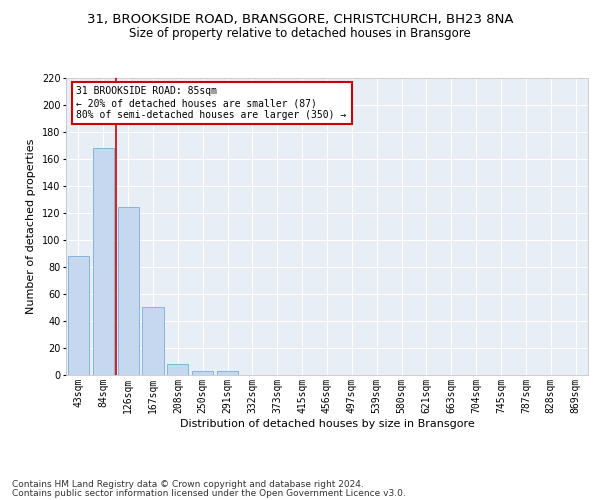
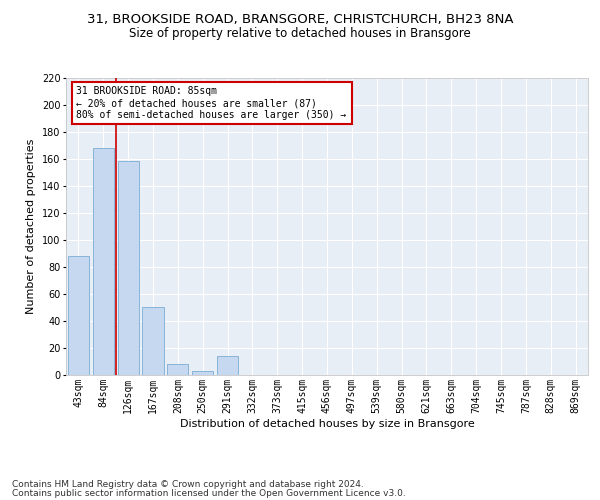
126sqm: 124 -> 158
291sqm: 3 -> 14
